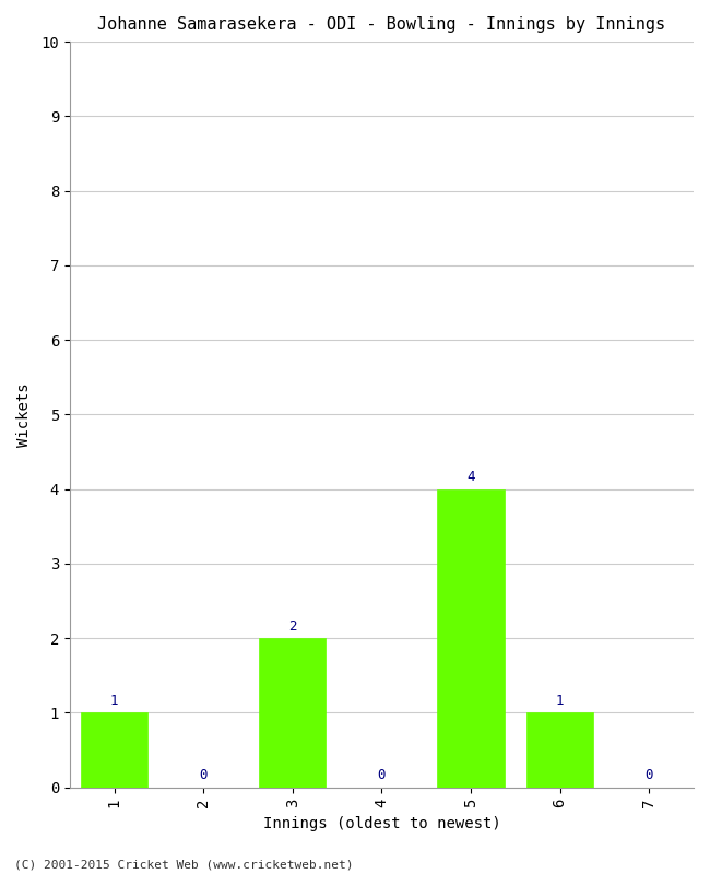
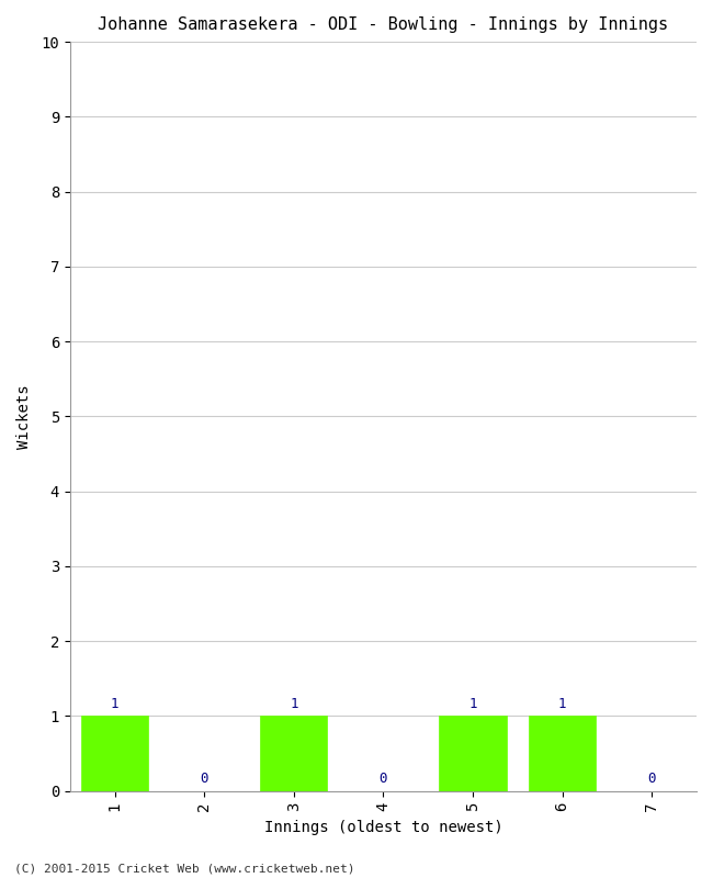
3: 2 -> 1
5: 4 -> 1
